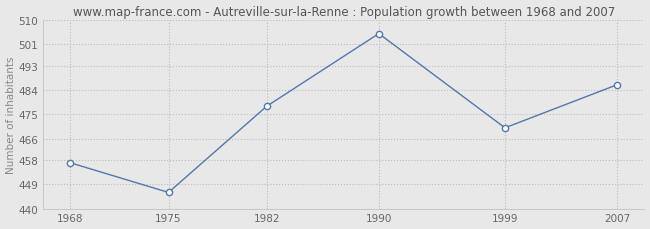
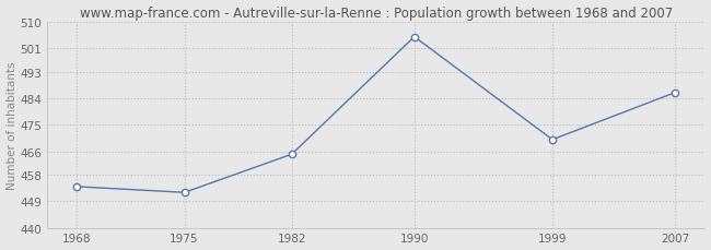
1968: 457 -> 454
1975: 446 -> 452
1982: 478 -> 465
